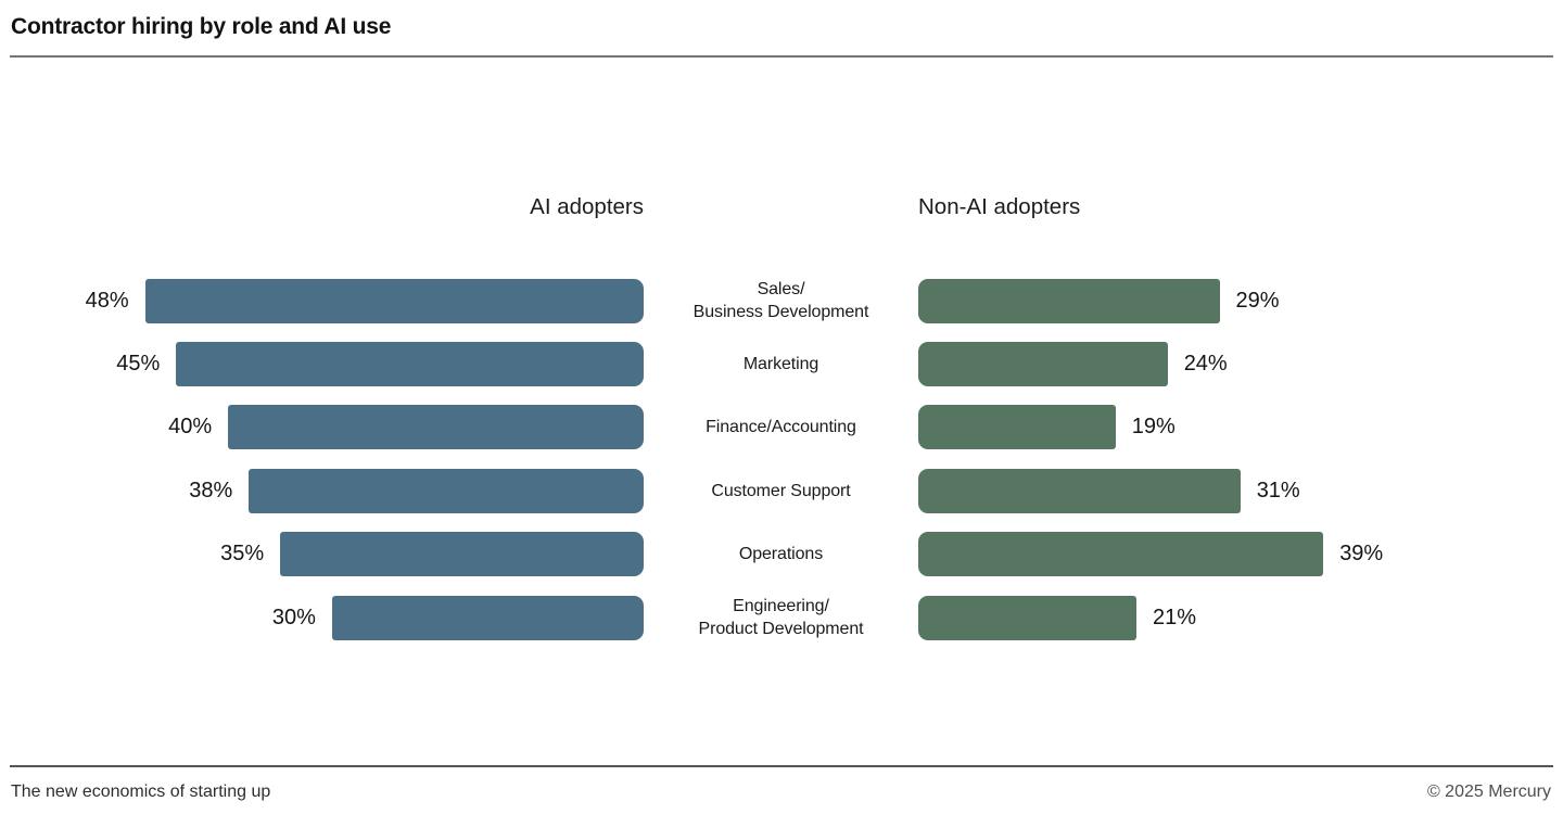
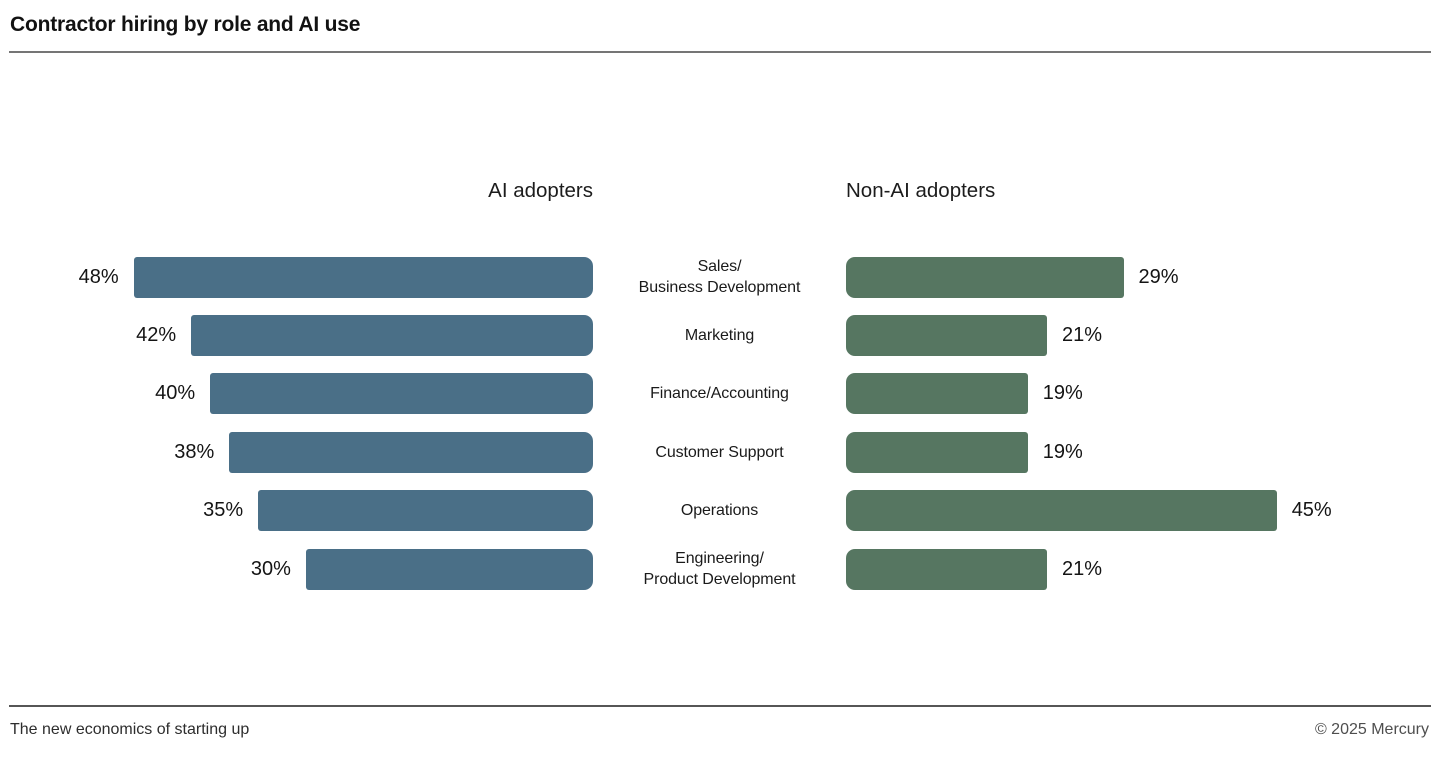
AI adopters/Marketing: 45% -> 42%
Non-AI adopters/Marketing: 24% -> 21%
Non-AI adopters/Customer Support: 31% -> 19%
Non-AI adopters/Operations: 39% -> 45%
